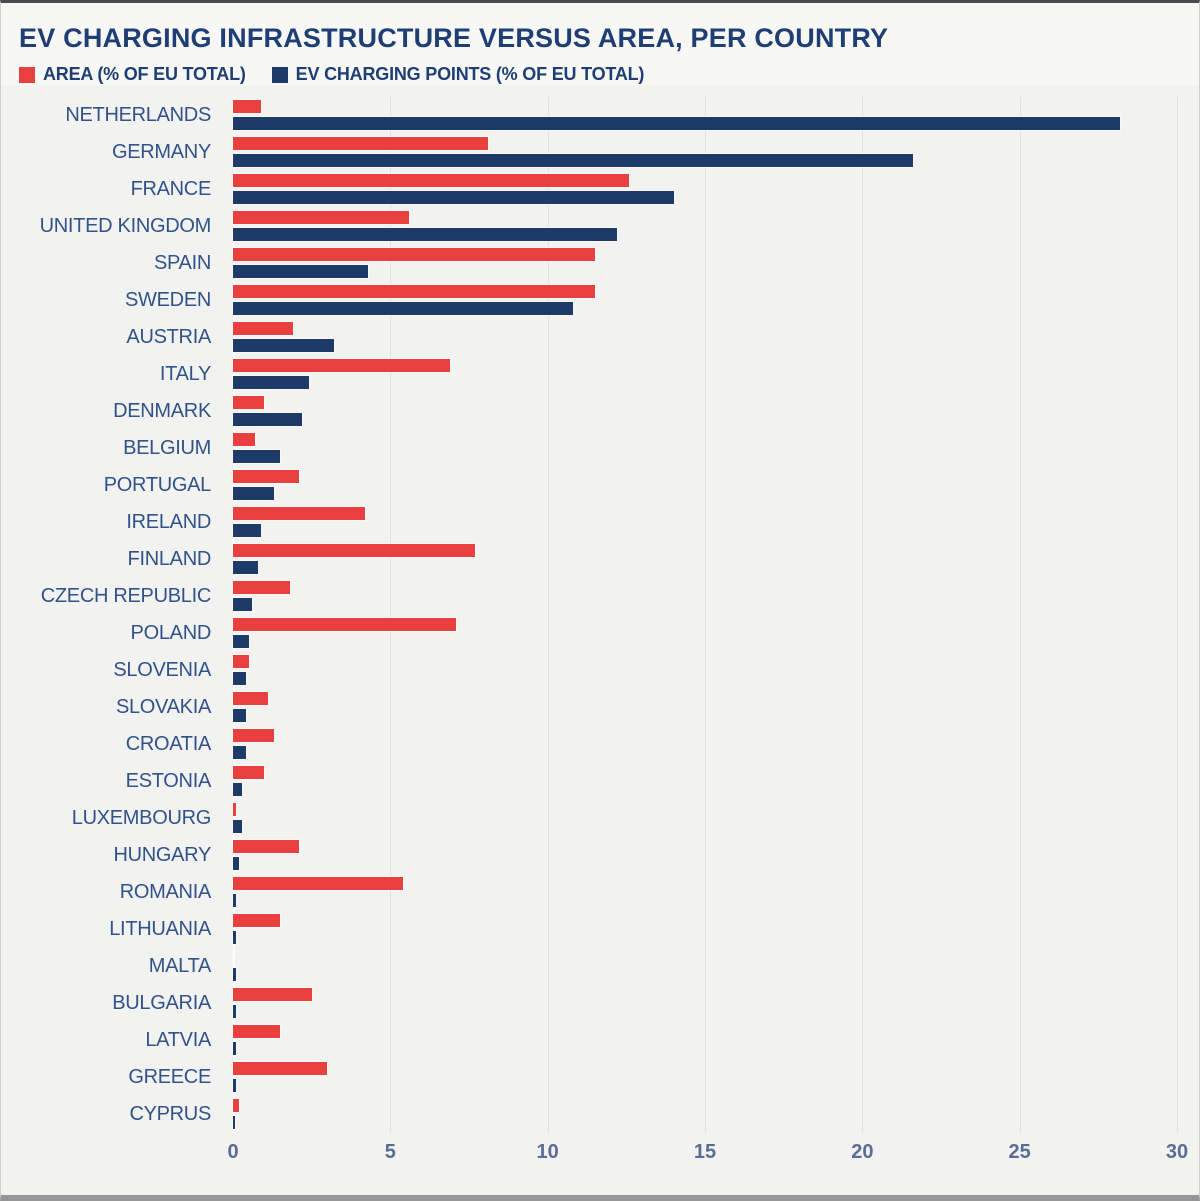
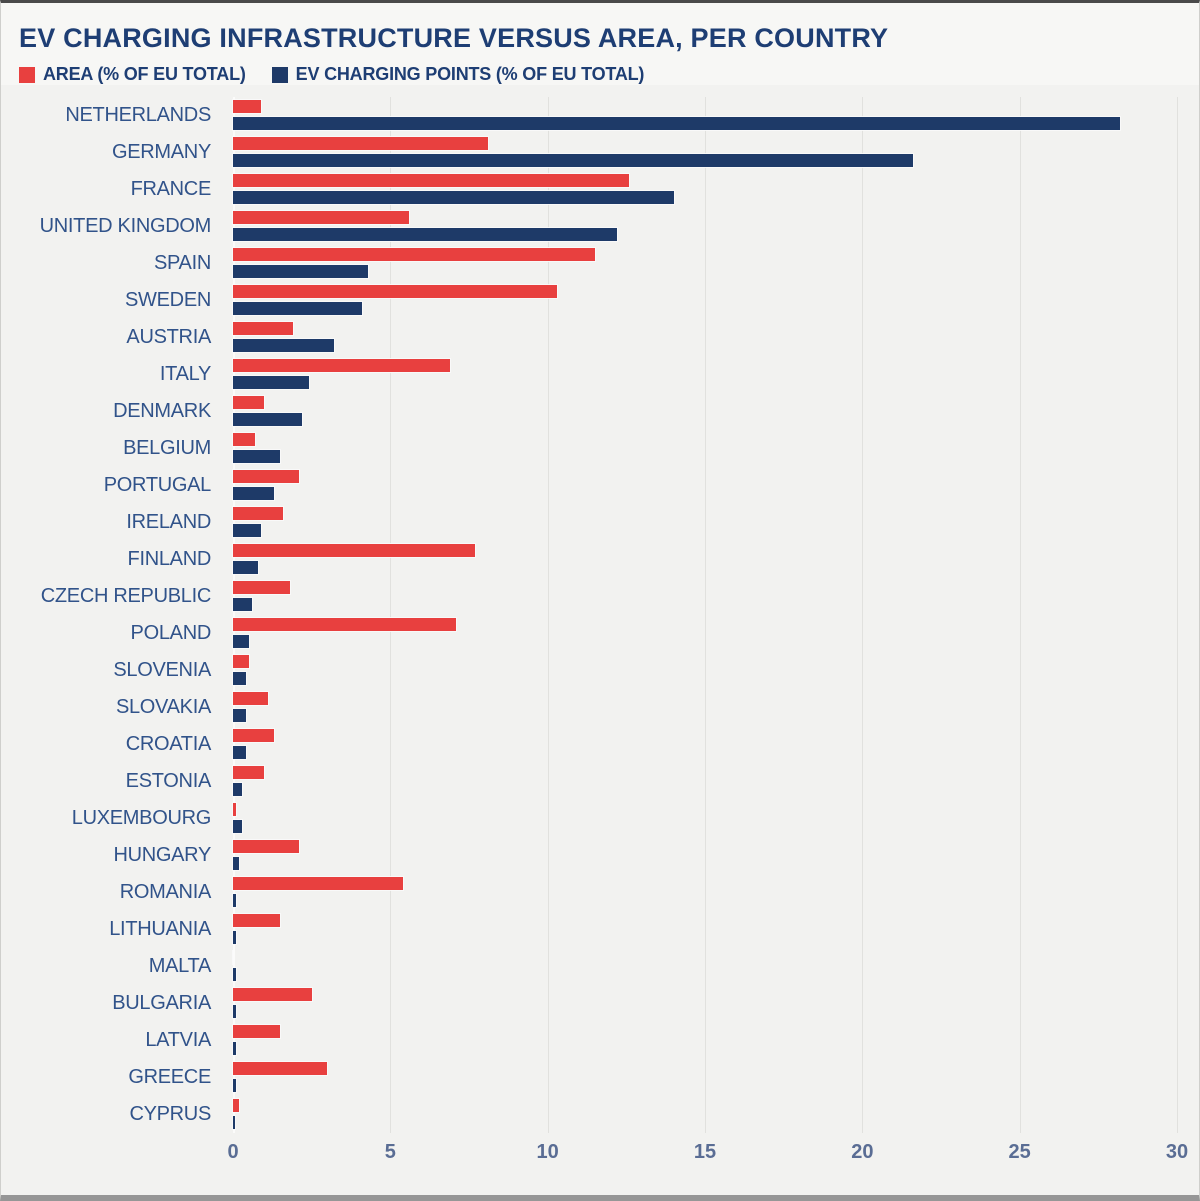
AREA (% OF EU TOTAL)/SWEDEN: 11.5 -> 10.3
EV CHARGING POINTS (% OF EU TOTAL)/SWEDEN: 10.8 -> 4.1
AREA (% OF EU TOTAL)/IRELAND: 4.2 -> 1.6
